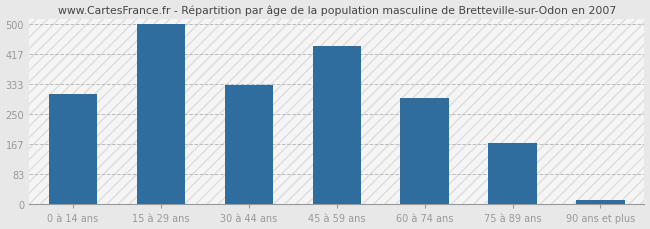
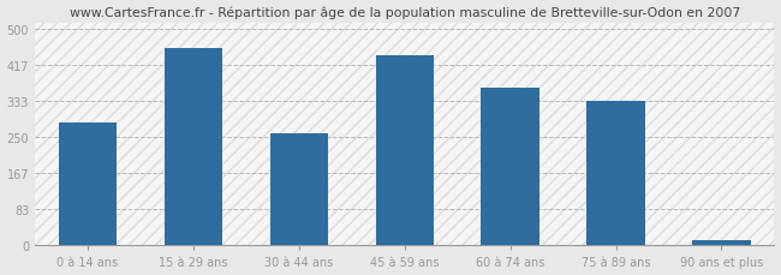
0 à 14 ans: 305 -> 285
15 à 29 ans: 500 -> 455
30 à 44 ans: 330 -> 260
60 à 74 ans: 295 -> 365
75 à 89 ans: 170 -> 335
